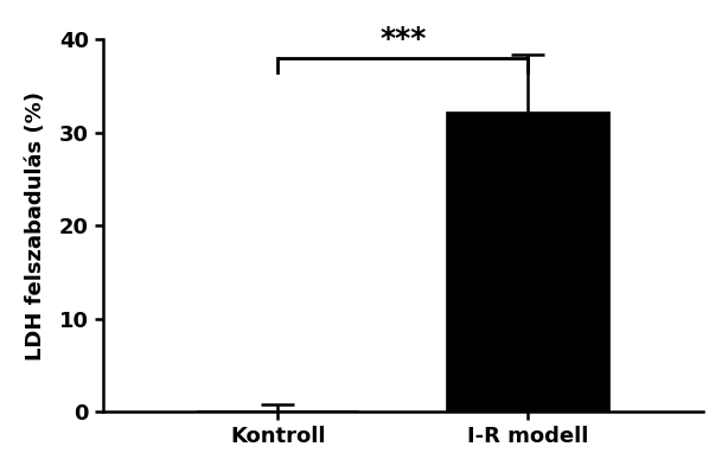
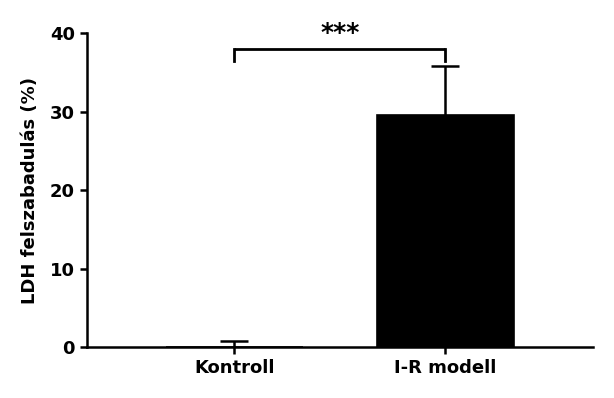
I-R modell: 32.2 -> 29.6
